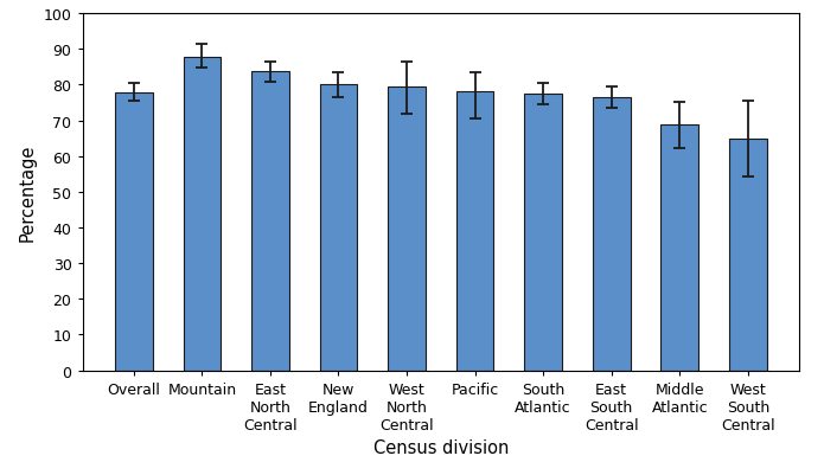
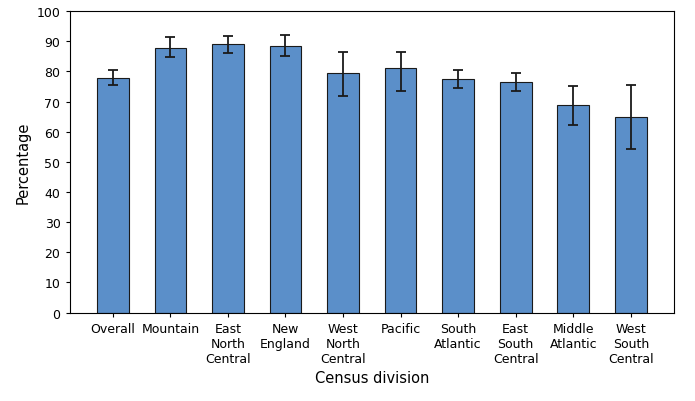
East North Central: 83.7 -> 89.0
New England: 80.0 -> 88.5
Pacific: 78.0 -> 81.0
